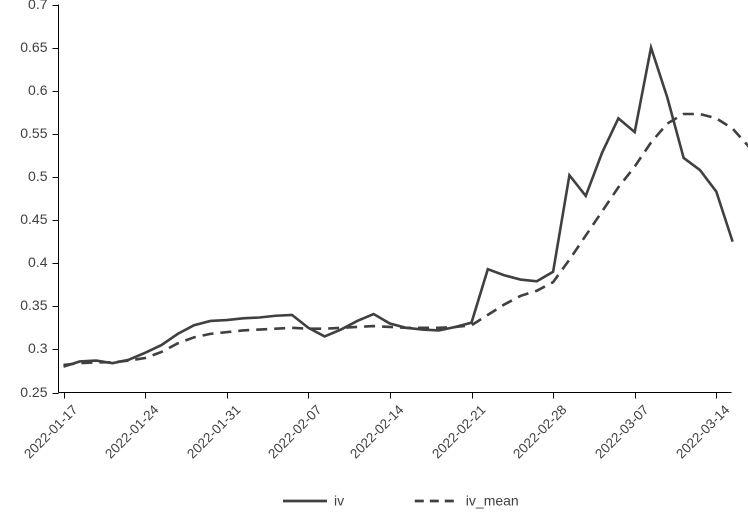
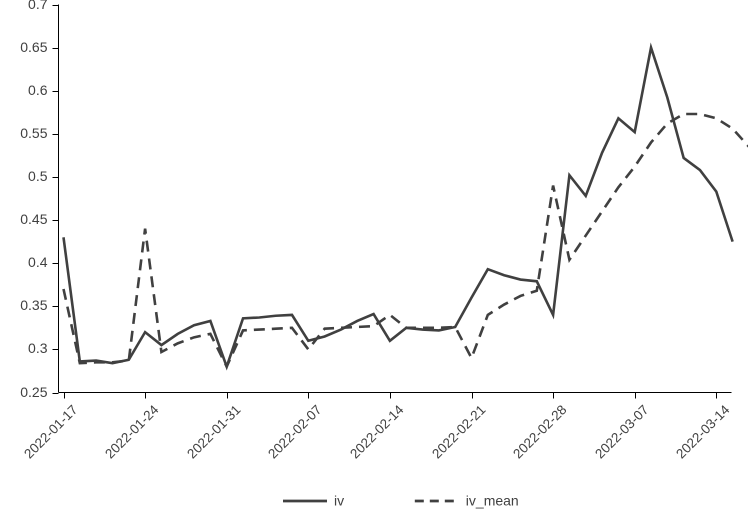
iv/2022-01-17: 0.28 -> 0.43
iv_mean/2022-01-17: 0.28 -> 0.37
iv/2022-01-24: 0.30 -> 0.32
iv_mean/2022-01-24: 0.29 -> 0.44
iv/2022-02-07: 0.33 -> 0.28
iv_mean/2022-02-07: 0.32 -> 0.28
iv/2022-02-14: 0.33 -> 0.31
iv_mean/2022-02-14: 0.32 -> 0.30
iv/2022-02-21: 0.33 -> 0.31
iv_mean/2022-02-21: 0.33 -> 0.34
iv/2022-02-28: 0.33 -> 0.36
iv_mean/2022-02-28: 0.33 -> 0.29
iv/2022-03-07: 0.39 -> 0.34
iv_mean/2022-03-07: 0.38 -> 0.49
